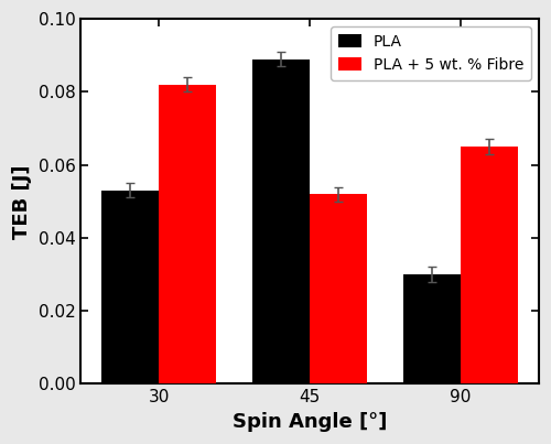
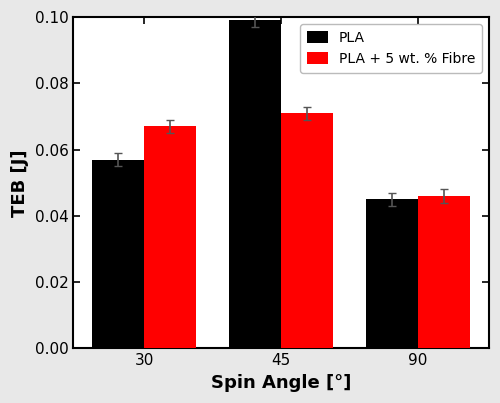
PLA/30: 0.053 -> 0.057
PLA + 5 wt. % Fibre/30: 0.082 -> 0.067
PLA/45: 0.089 -> 0.099
PLA + 5 wt. % Fibre/45: 0.052 -> 0.071
PLA/90: 0.030 -> 0.045
PLA + 5 wt. % Fibre/90: 0.065 -> 0.046
